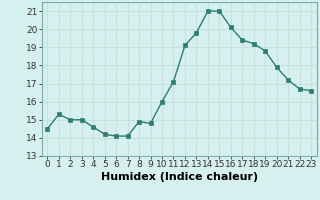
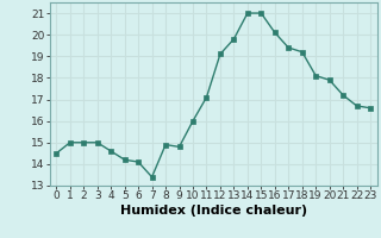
1: 15.3 -> 15.0
7: 14.1 -> 13.4
19: 18.8 -> 18.1
